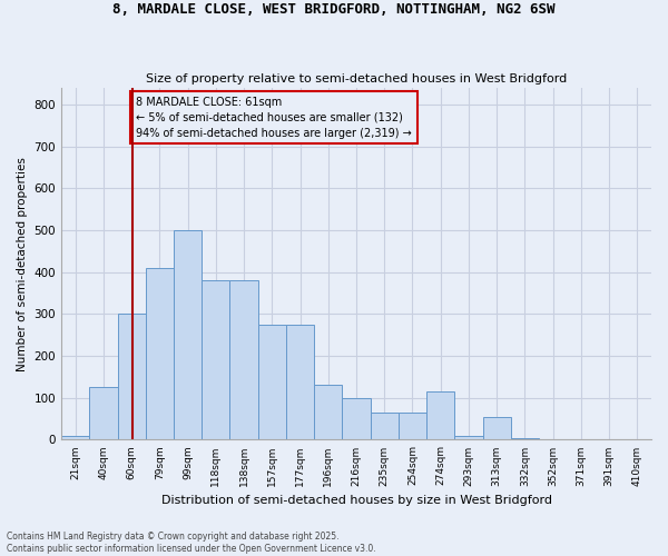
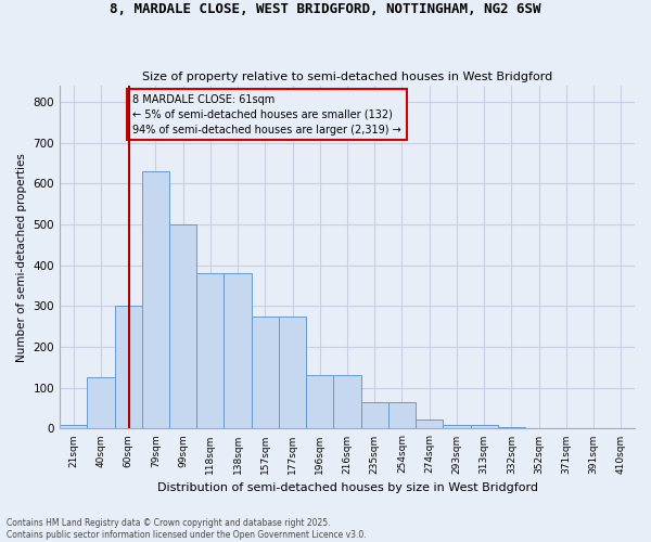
79sqm: 410 -> 630
216sqm: 100 -> 130
274sqm: 115 -> 22
313sqm: 55 -> 10
